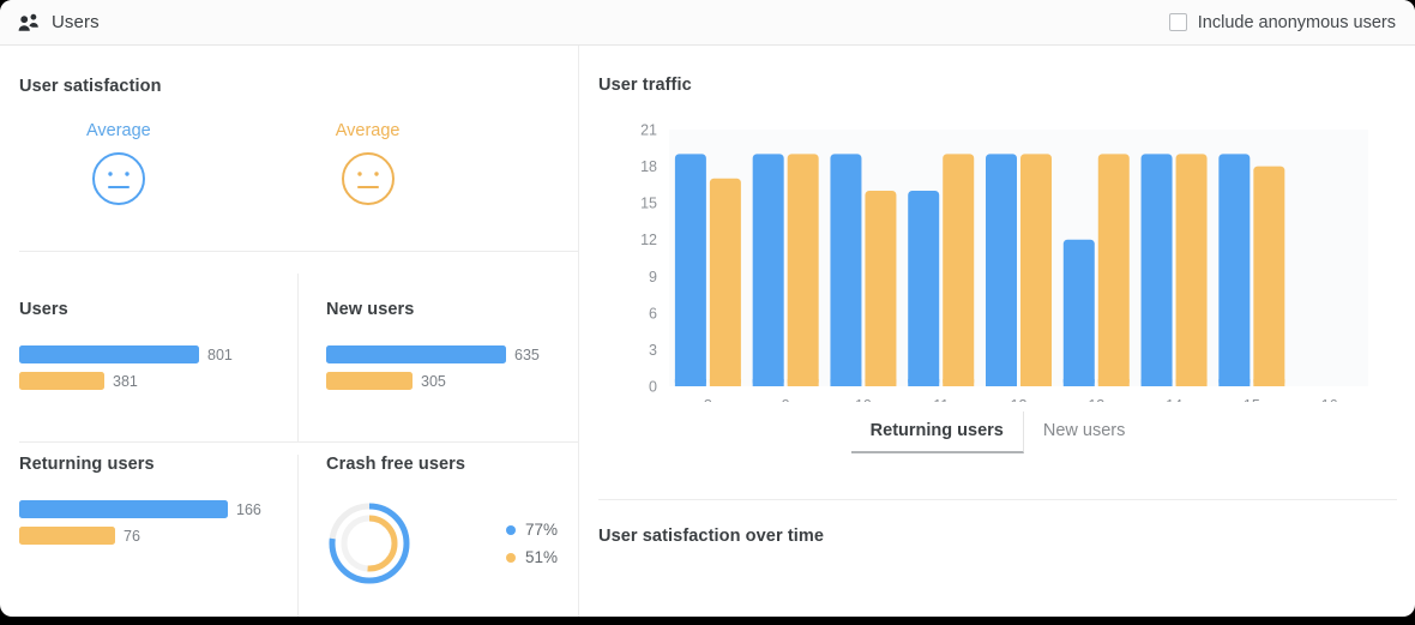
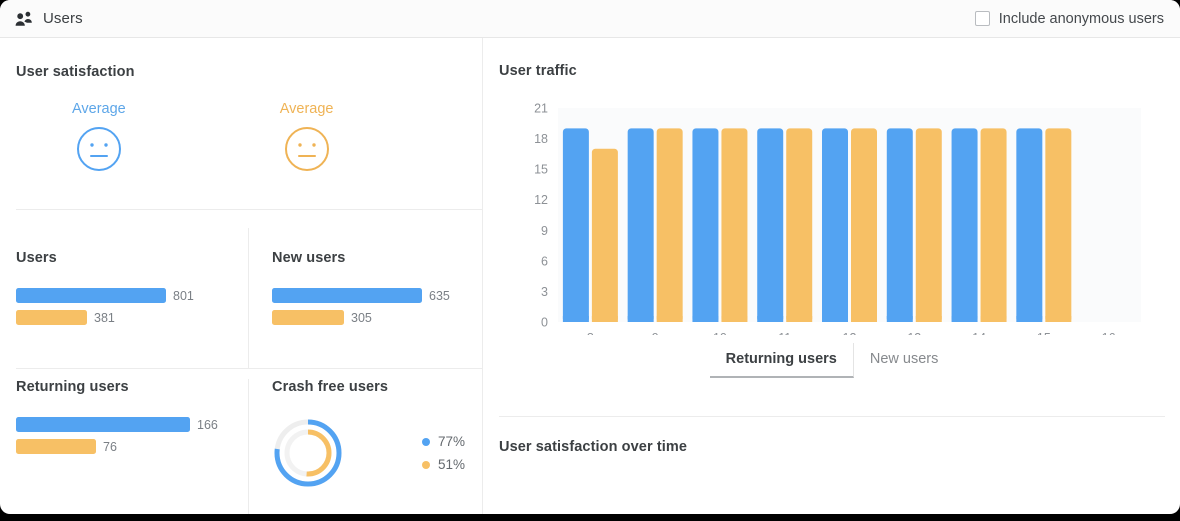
New users/10 Aug: 16 -> 19
Returning users/11 Aug: 16 -> 19
Returning users/13 Aug: 12 -> 19
New users/15 Aug: 18 -> 19
